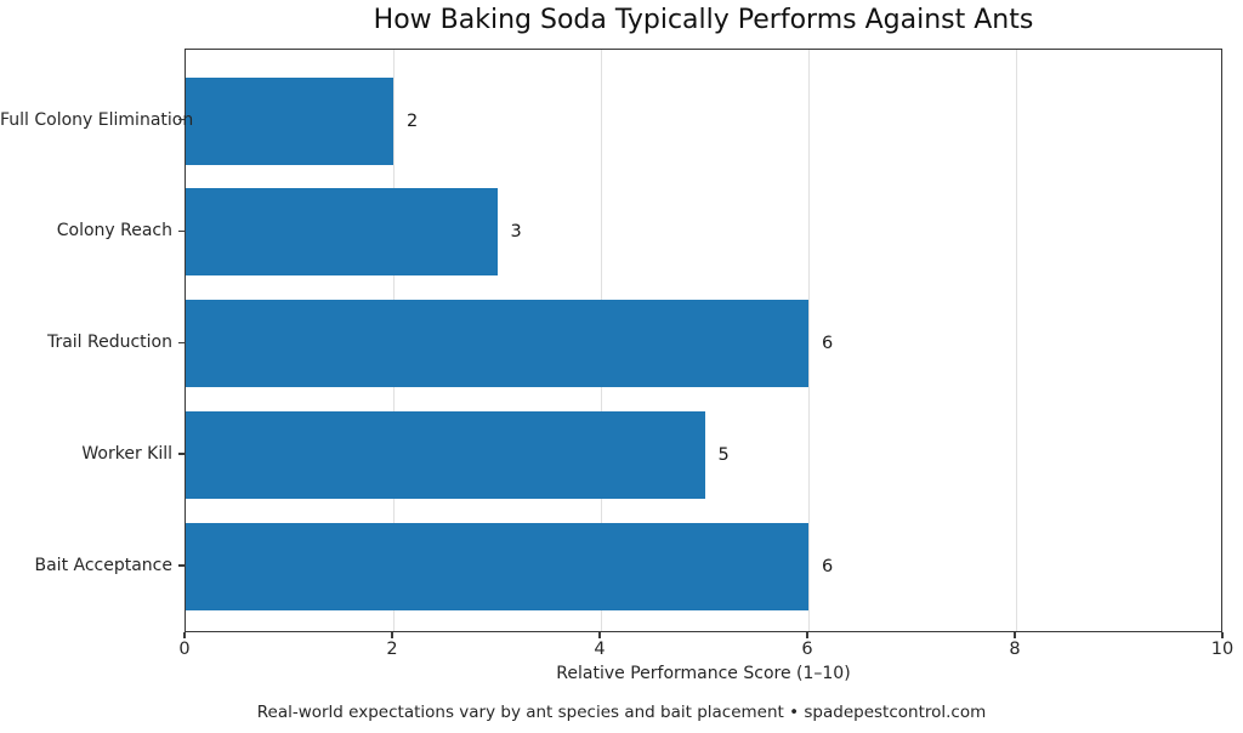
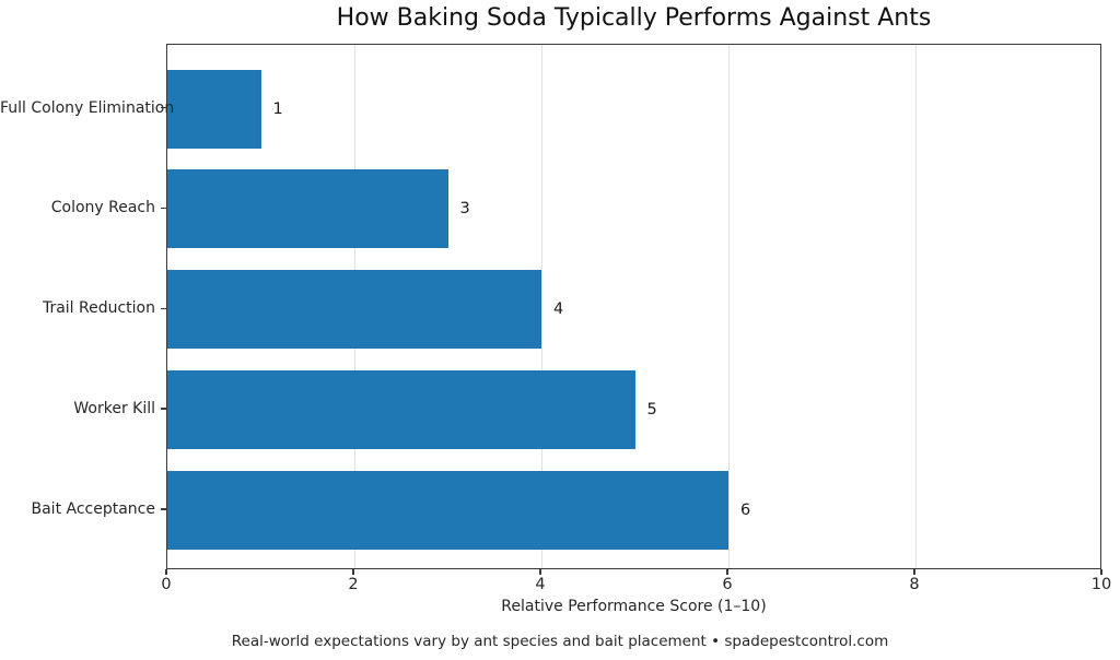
Full Colony Elimination: 2 -> 1
Trail Reduction: 6 -> 4
